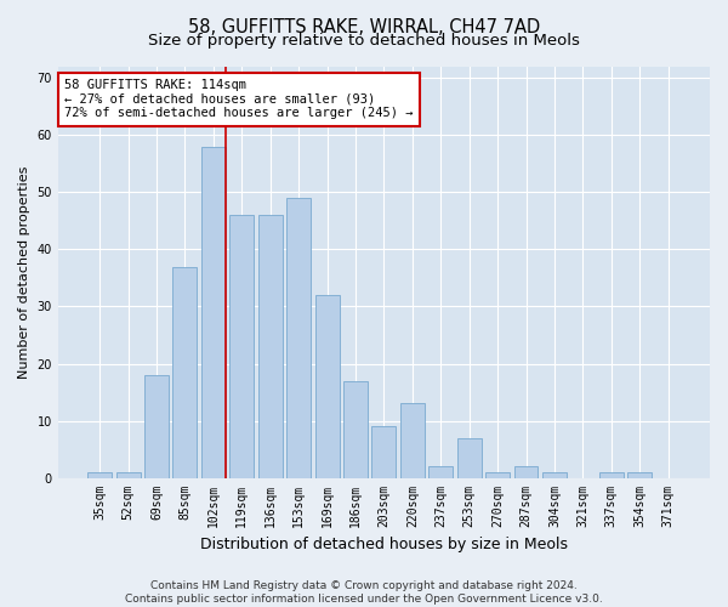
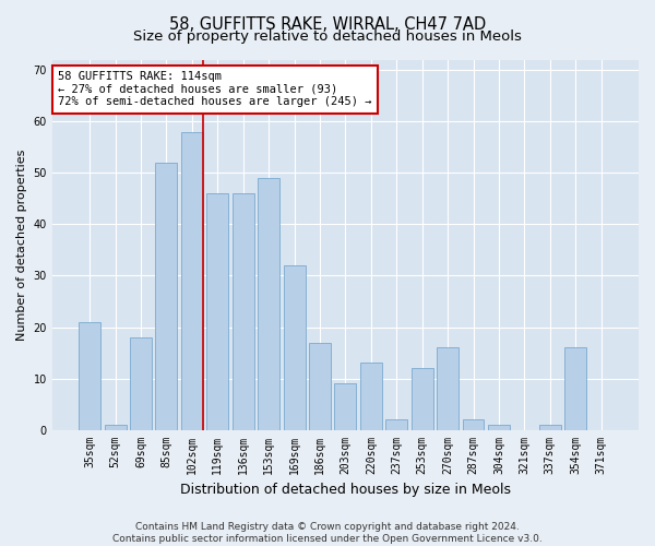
35sqm: 1 -> 21
85sqm: 37 -> 52
253sqm: 7 -> 12
270sqm: 1 -> 16
354sqm: 1 -> 16
